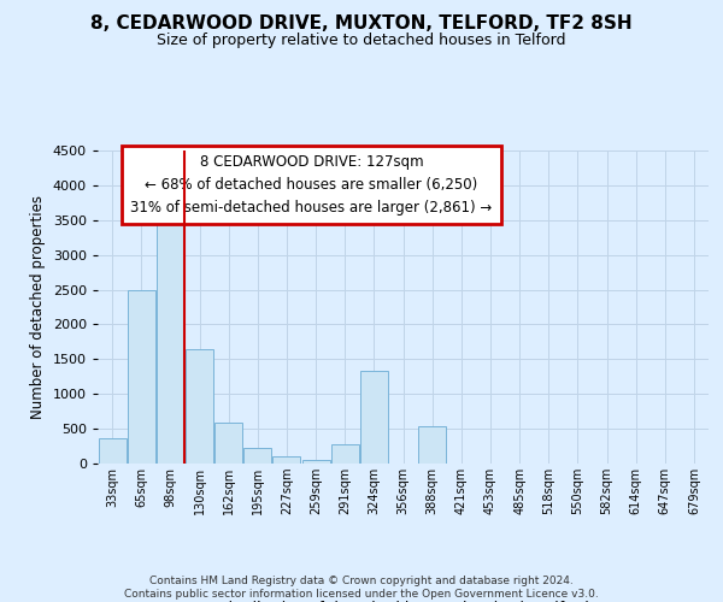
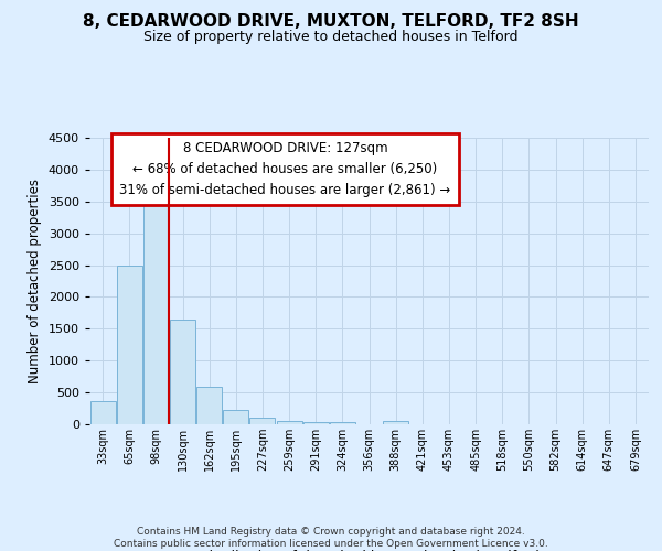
291sqm: 280 -> 40
324sqm: 1340 -> 40
388sqm: 540 -> 60
